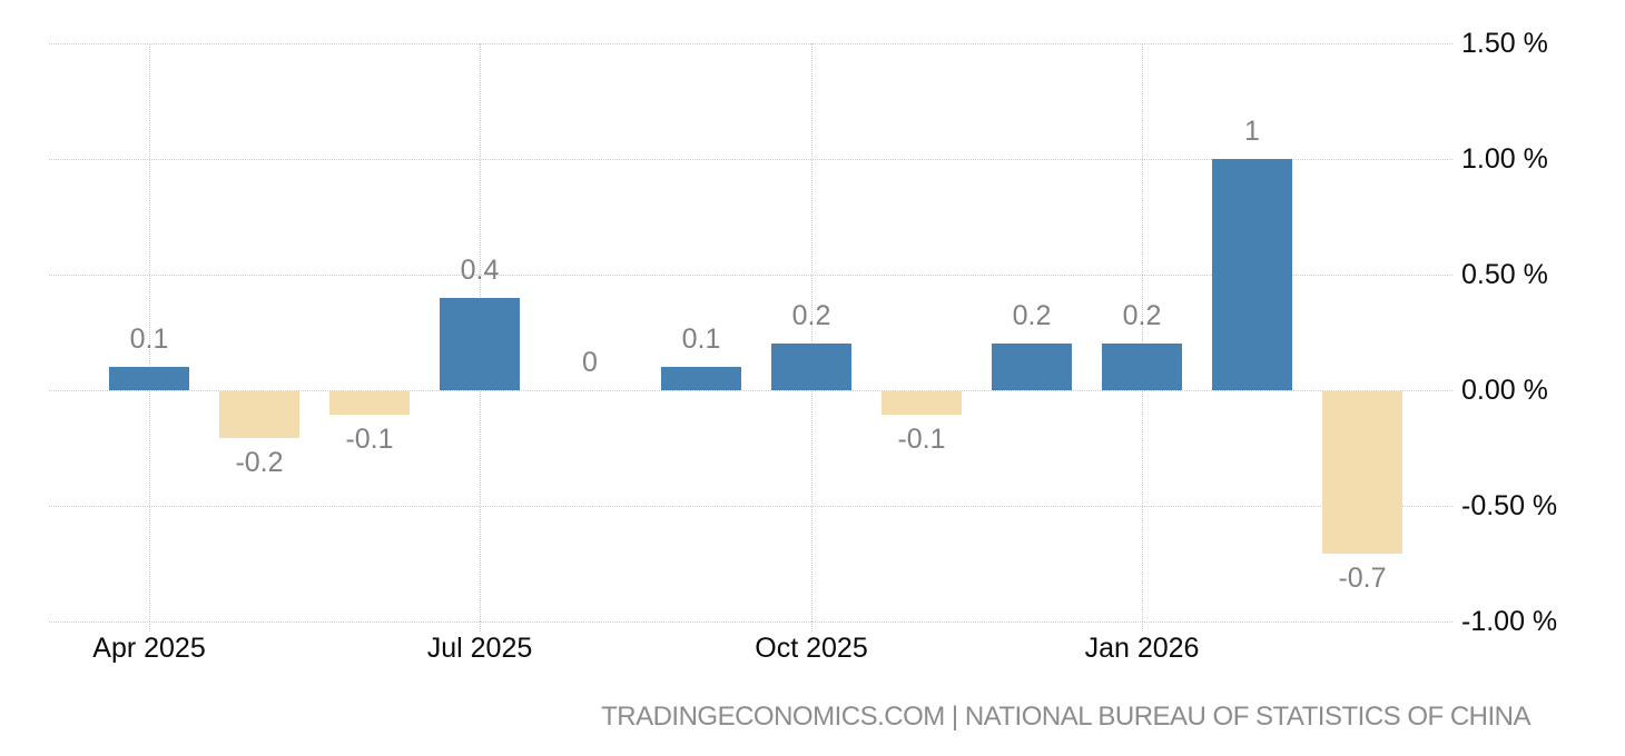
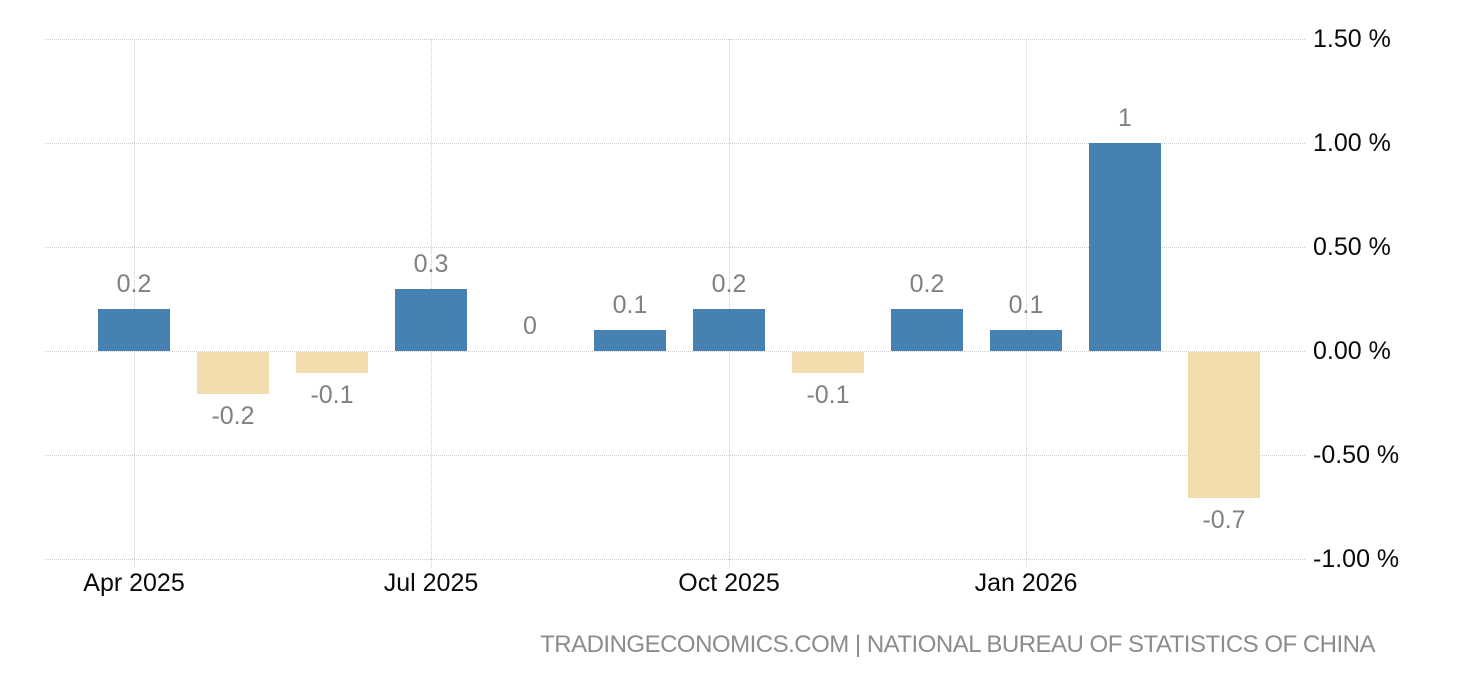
Apr 2025: 0.1 -> 0.2
Jul 2025: 0.4 -> 0.3
Jan 2026: 0.2 -> 0.1
